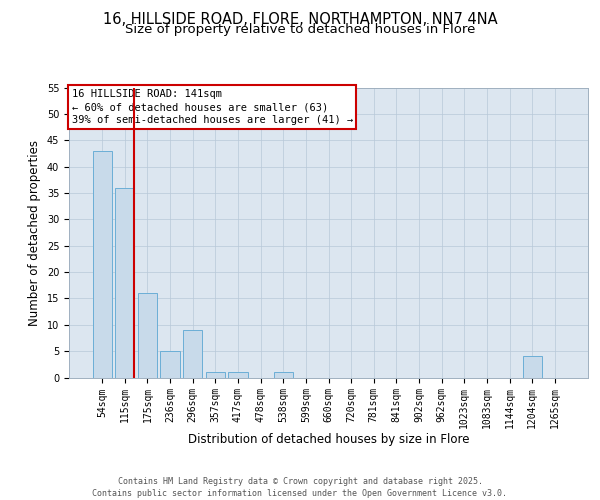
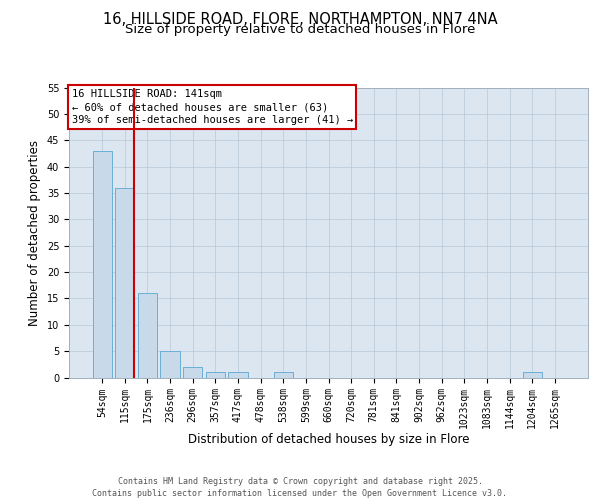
296sqm: 9 -> 2
1204sqm: 4 -> 1
